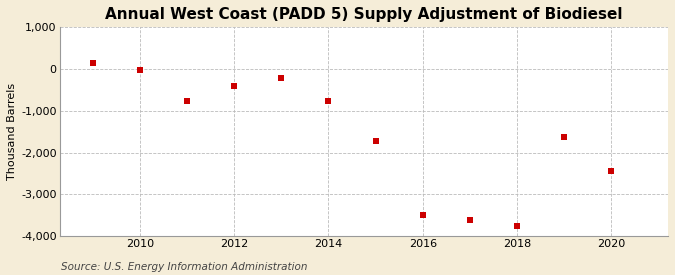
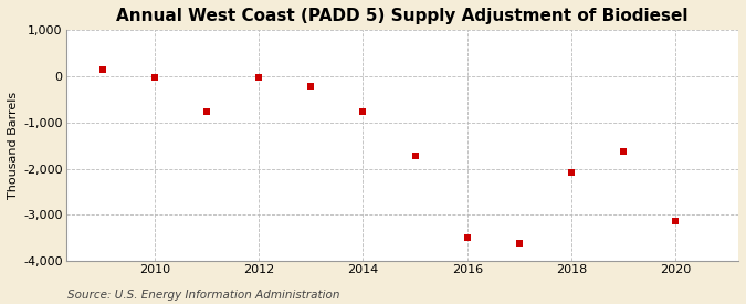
2012: -400 -> -30
2018: -3,750 -> -2,080
2020: -2,450 -> -3,130
